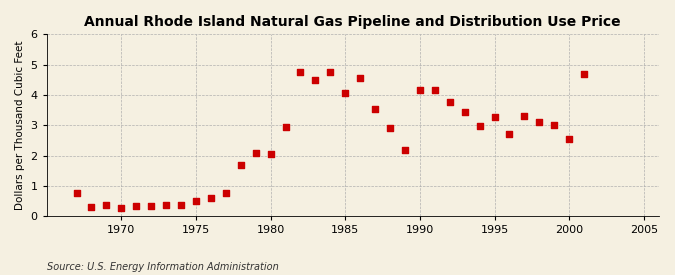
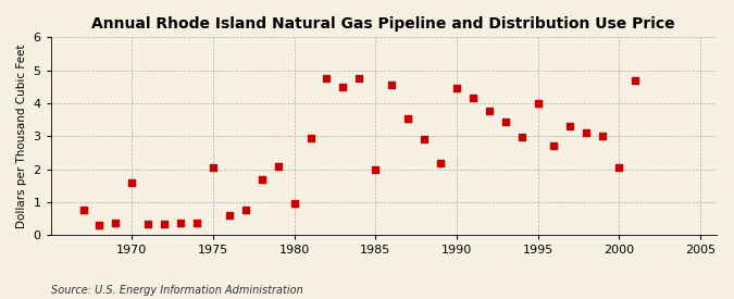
1970: 0.28 -> 1.60
1975: 0.50 -> 2.05
1980: 2.05 -> 0.95
1985: 4.05 -> 2.00
1990: 4.17 -> 4.45
1995: 3.27 -> 4.00
2000: 2.55 -> 2.05
